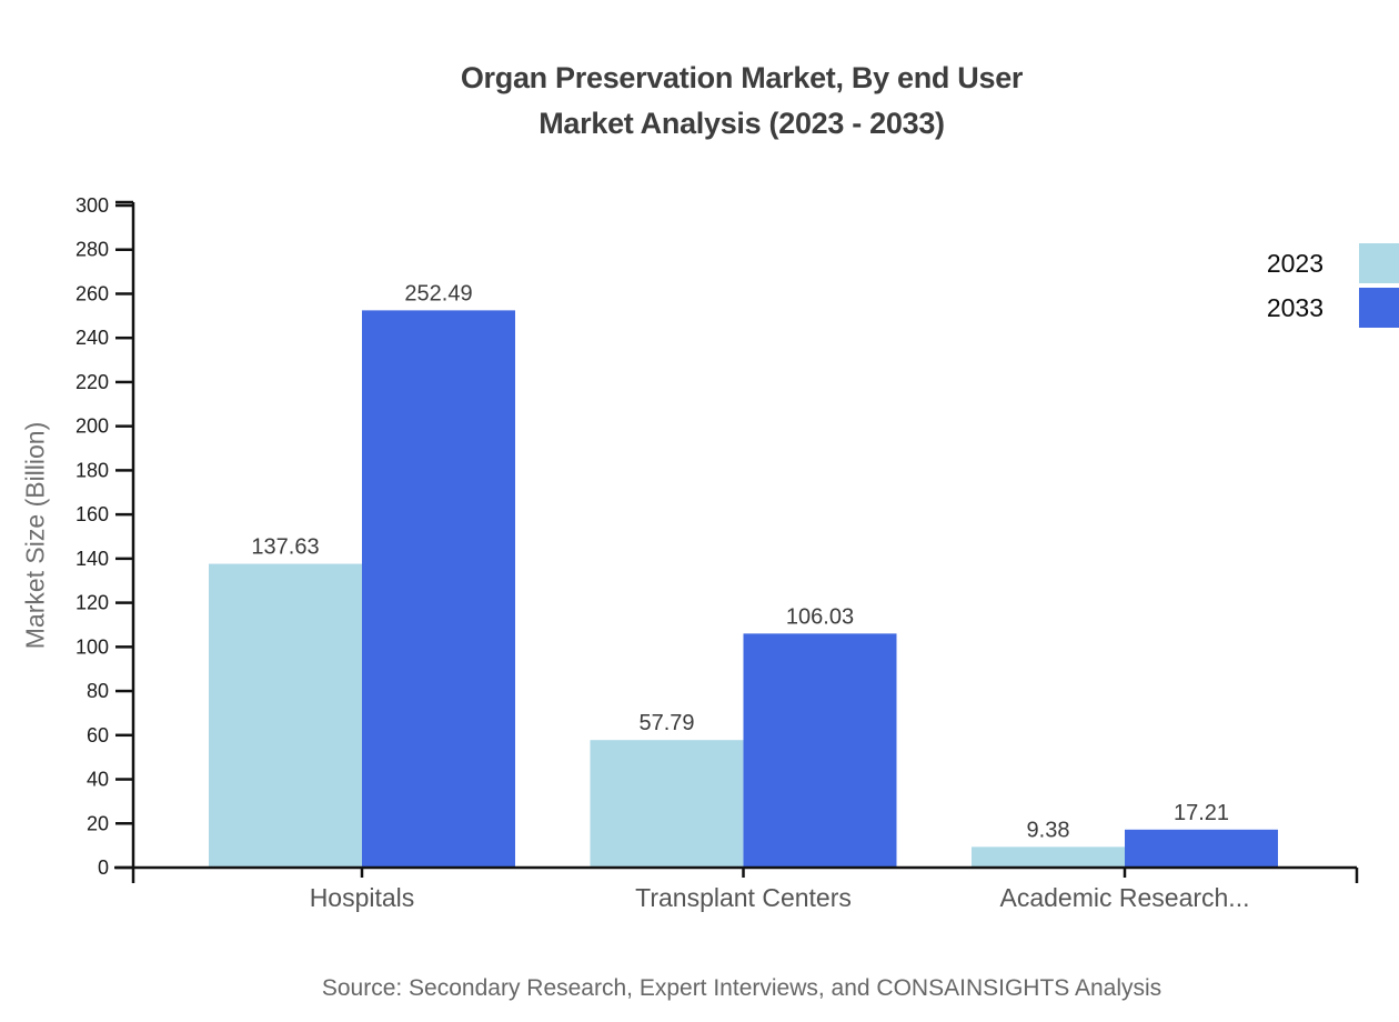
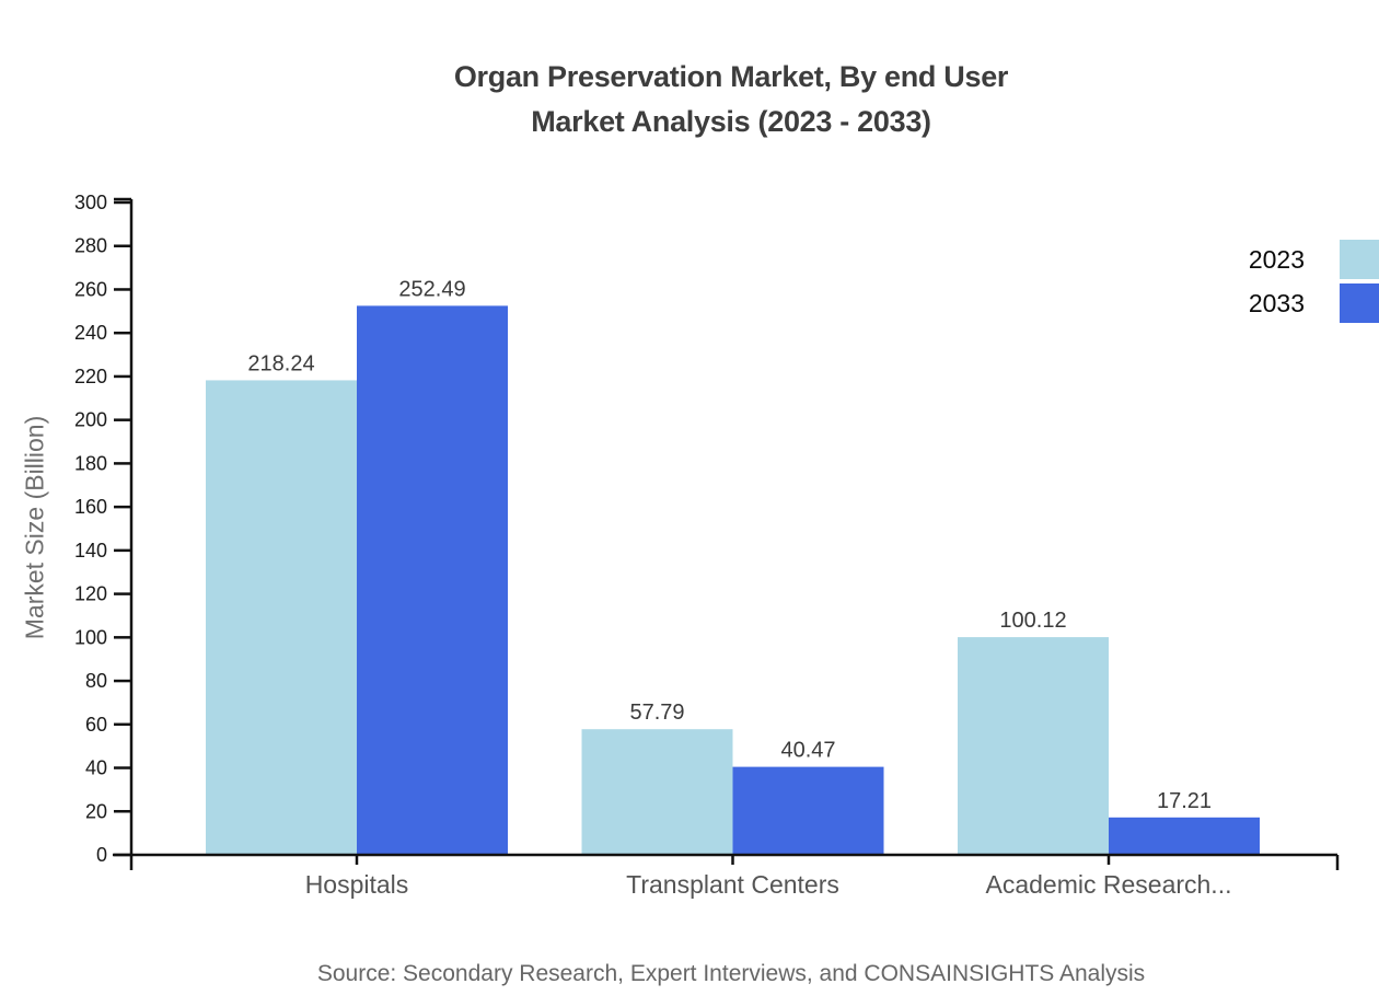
2023/Hospitals: 137.63 -> 218.24
2033/Transplant Centers: 106.03 -> 40.47
2023/Academic Research...: 9.38 -> 100.12
